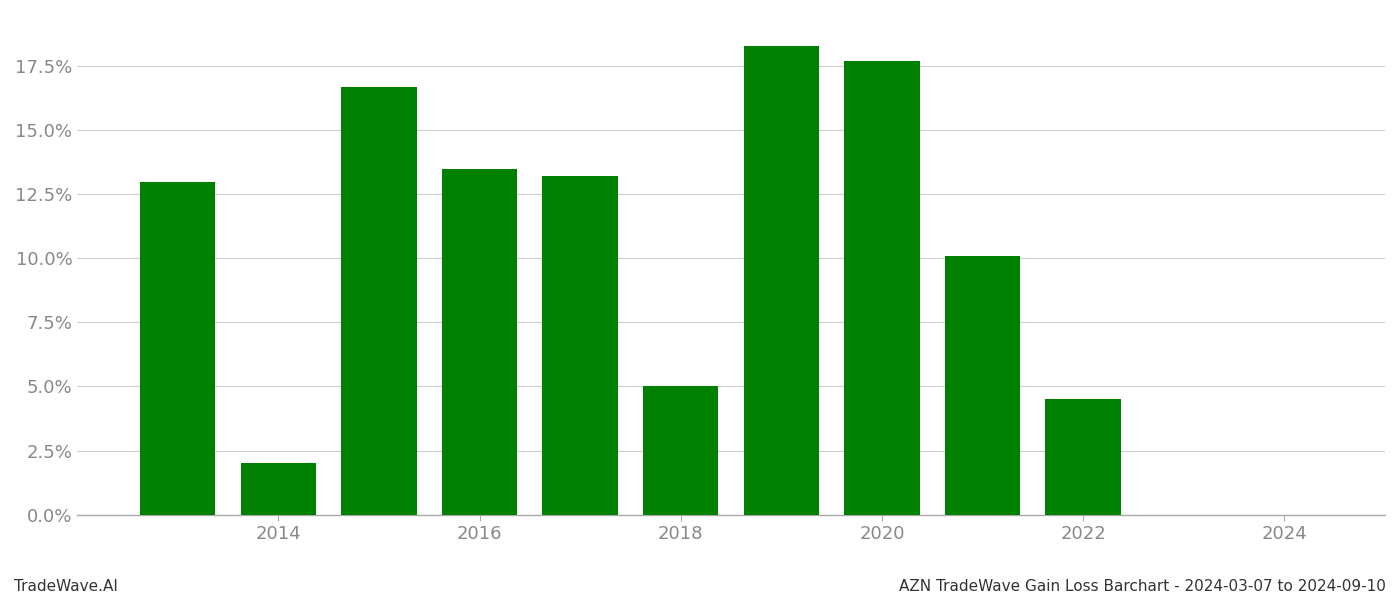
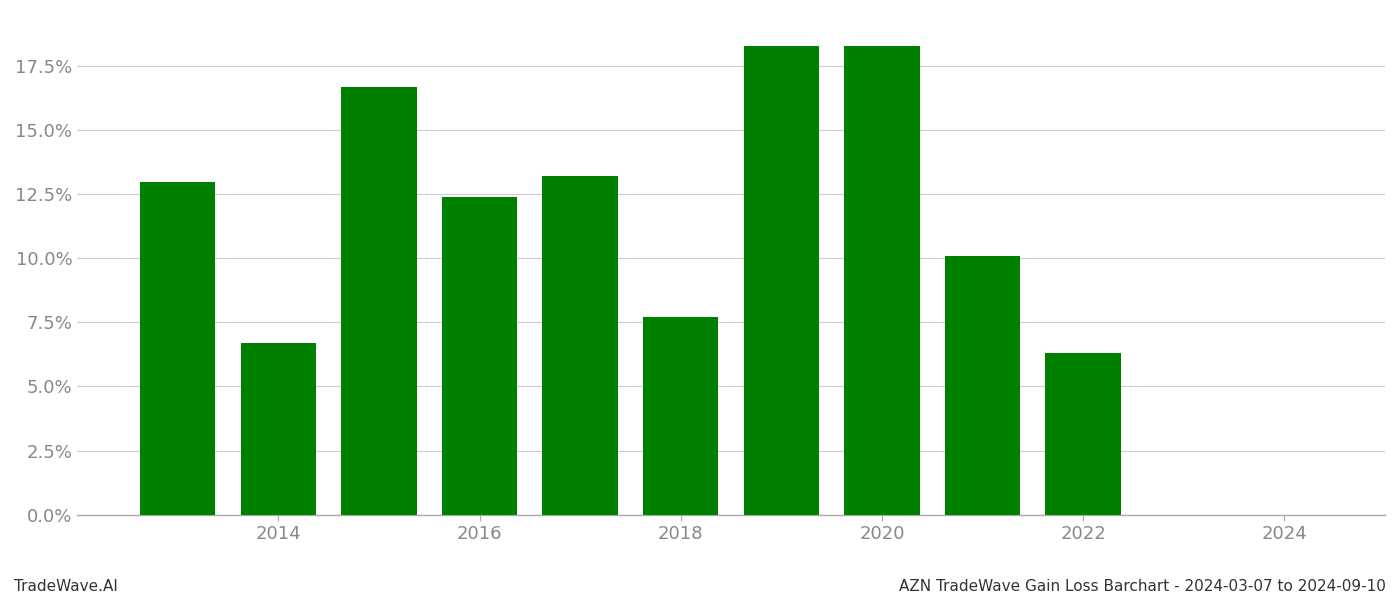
2014: 2.0% -> 6.7%
2016: 13.5% -> 12.4%
2018: 5.0% -> 7.7%
2020: 17.7% -> 18.3%
2022: 4.5% -> 6.3%
